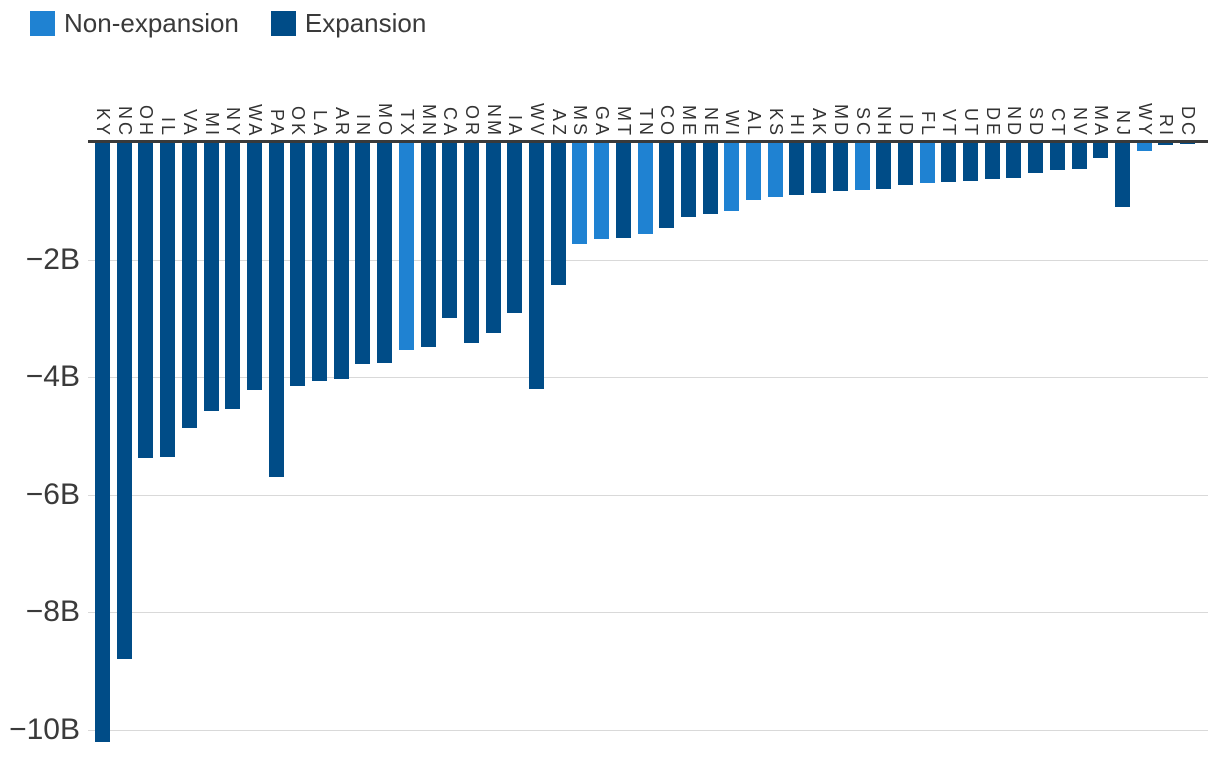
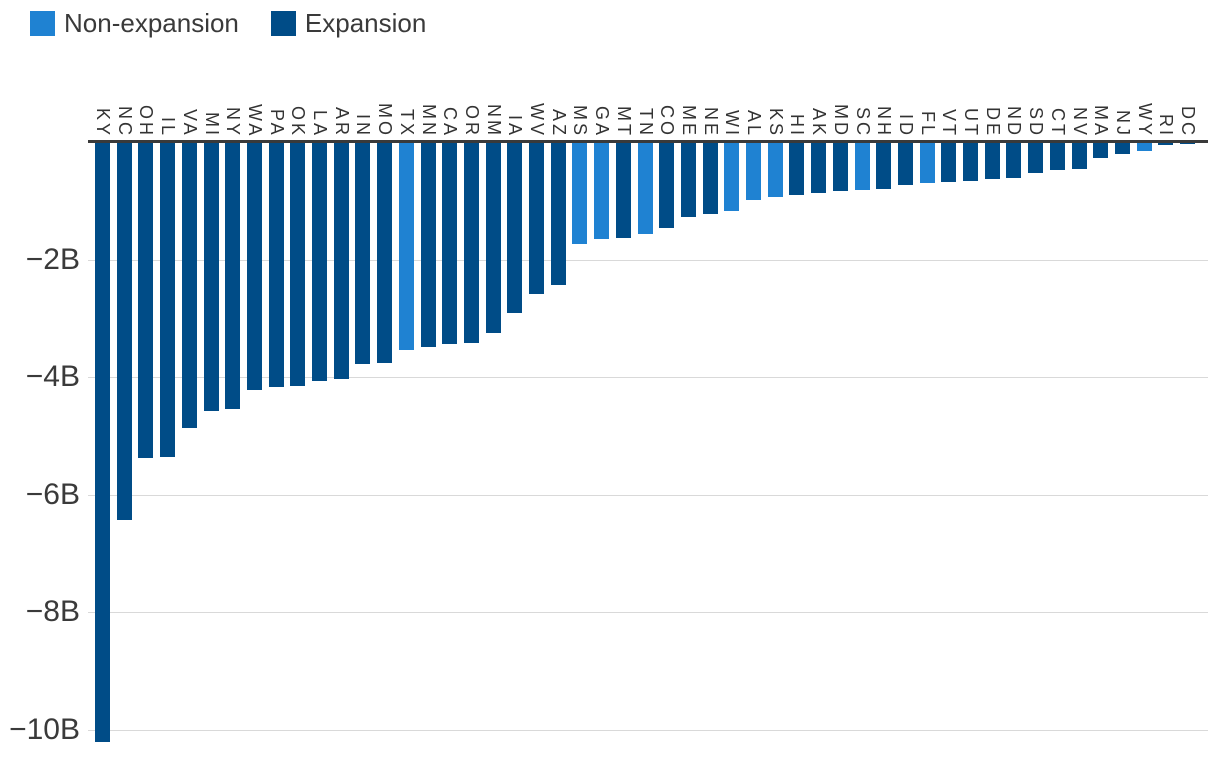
NC: -8.8B -> -6.4B
PA: -5.7B -> -4.2B
CA: -3.0B -> -3.4B
WV: -4.2B -> -2.6B
NJ: -1.1B -> -0.2B
